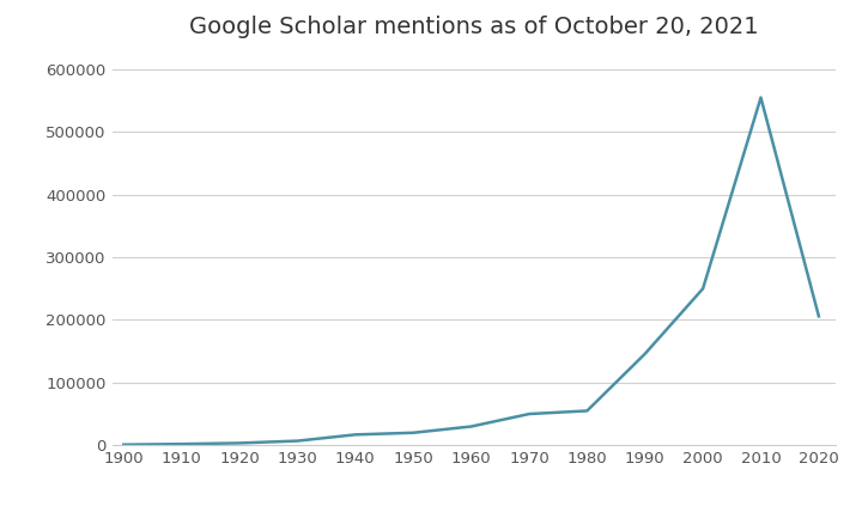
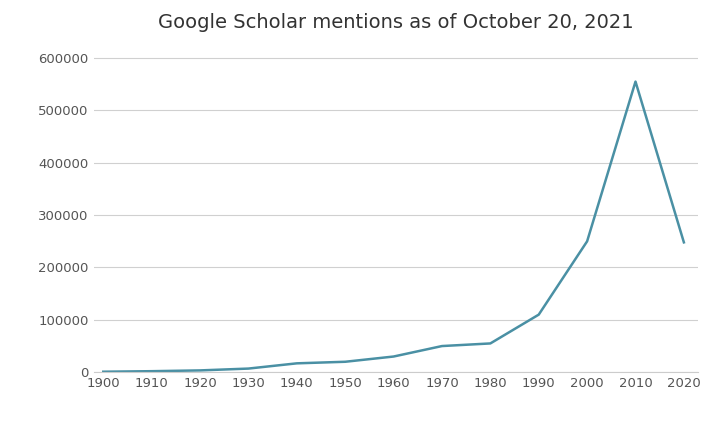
1990: 146000 -> 110000
2020: 206000 -> 248000
